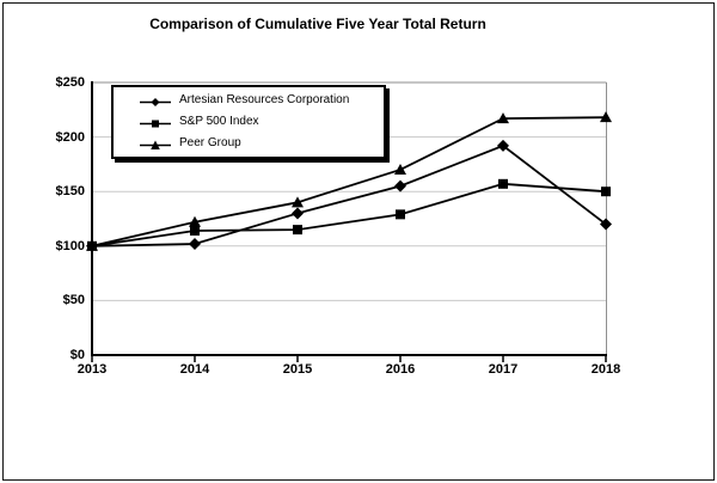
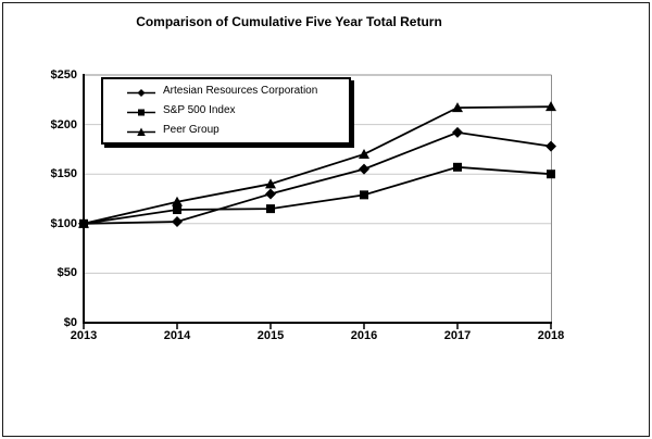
Artesian Resources Corporation/2018: $120 -> $180
